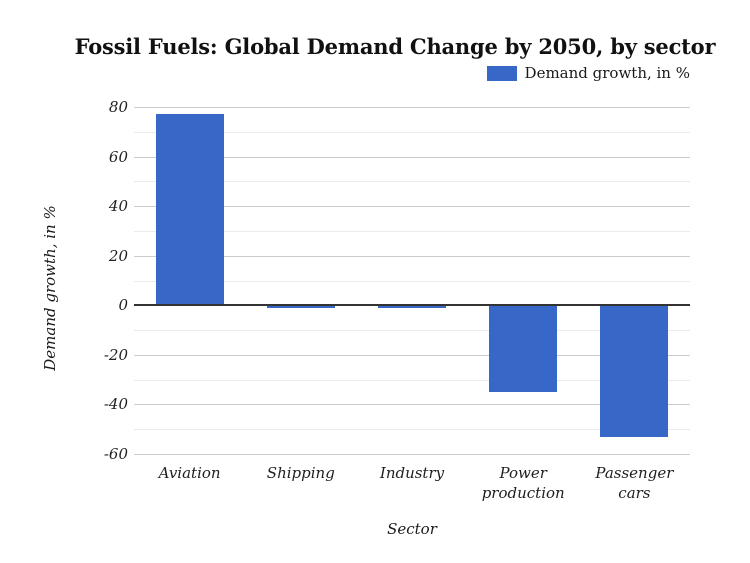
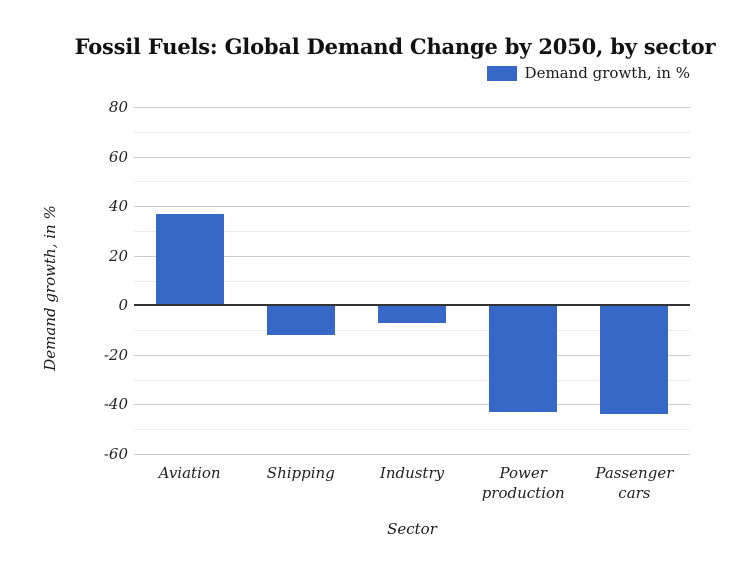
Aviation: 77 -> 37
Shipping: -1 -> -12
Industry: -1 -> -7
Power production: -35 -> -43
Passenger cars: -53 -> -44
